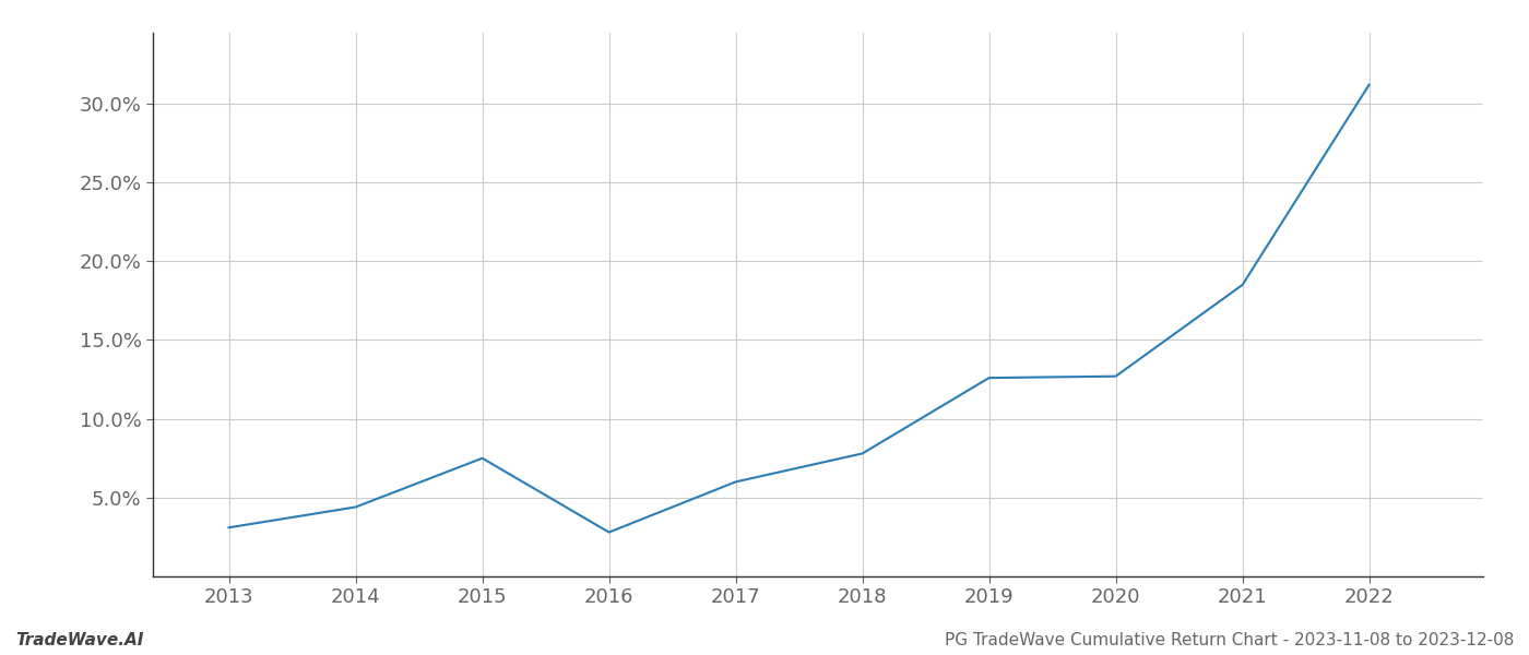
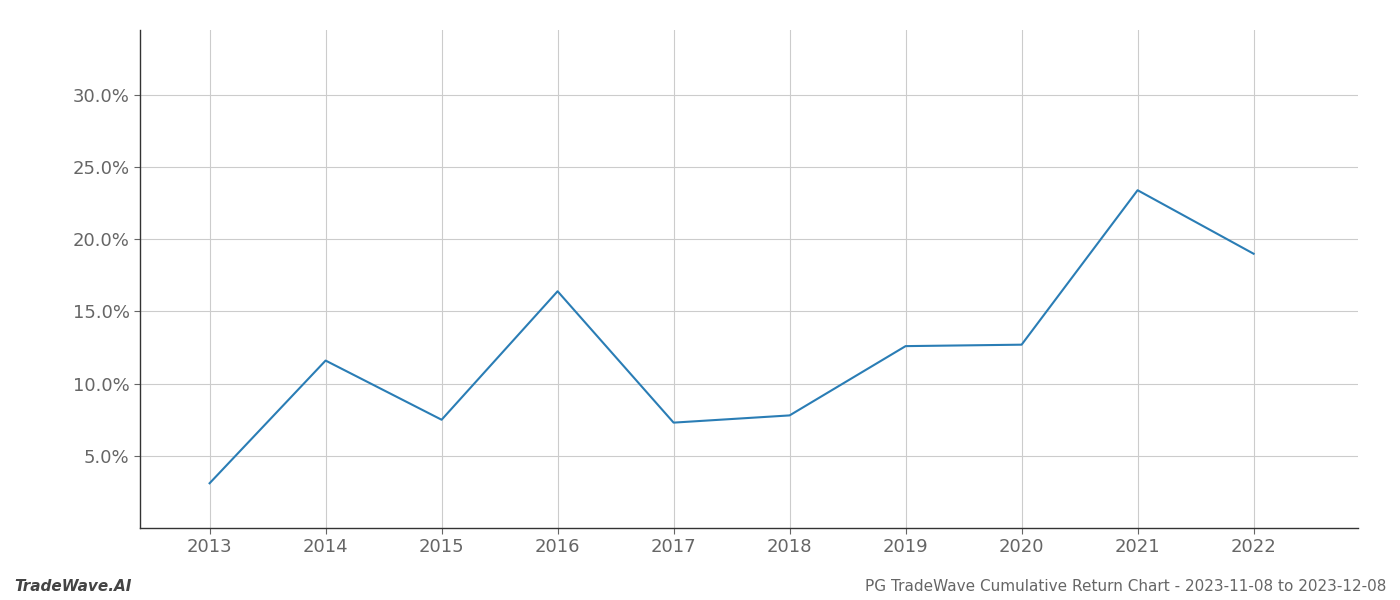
2014: 4.4% -> 11.6%
2016: 2.8% -> 16.4%
2017: 6.0% -> 7.3%
2021: 18.5% -> 23.4%
2022: 31.2% -> 19.0%
